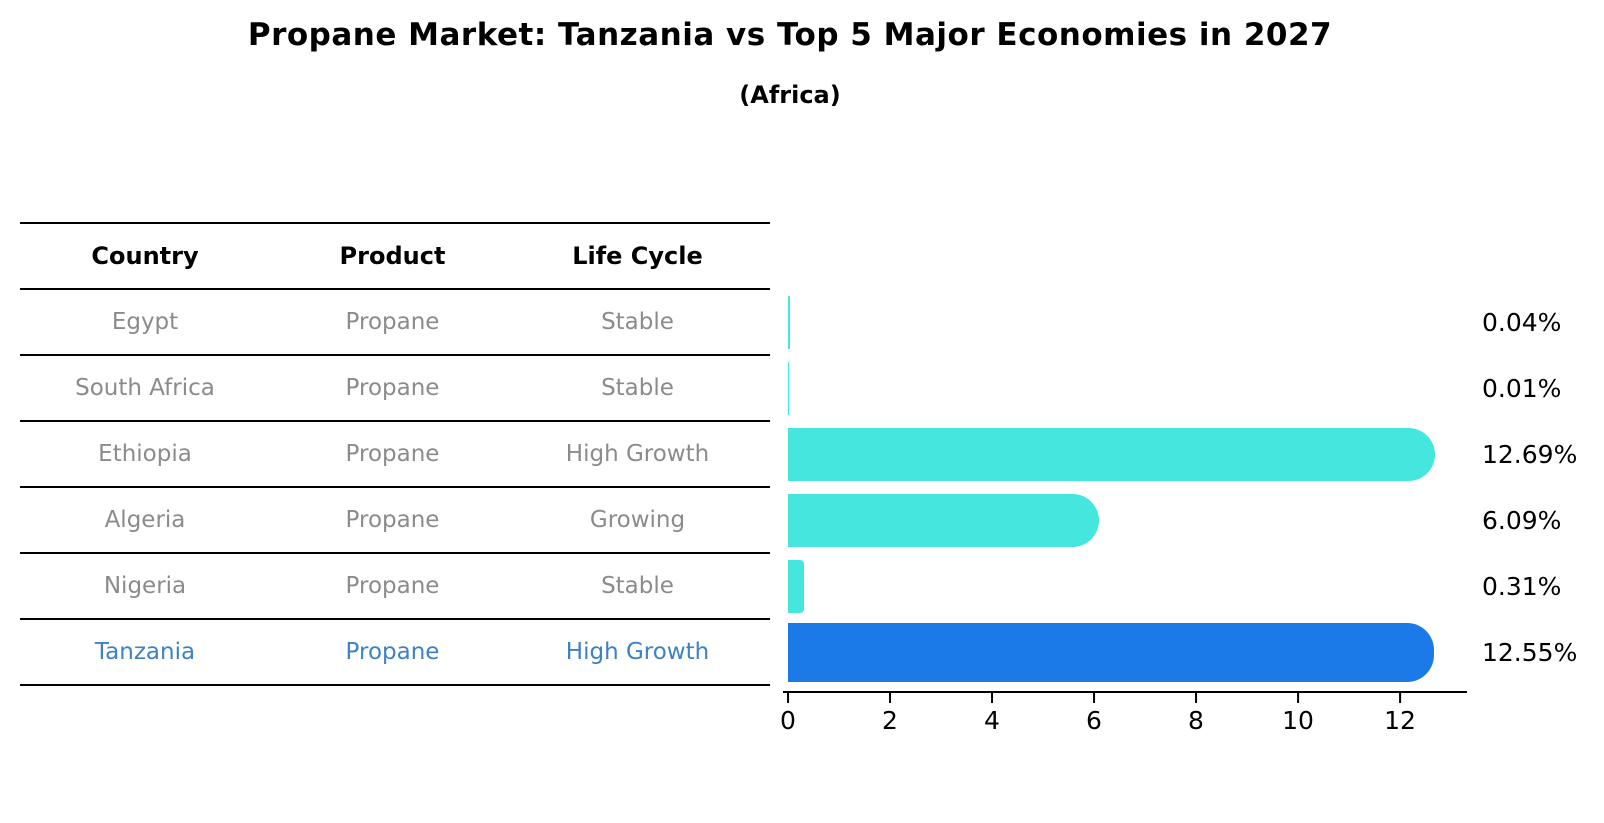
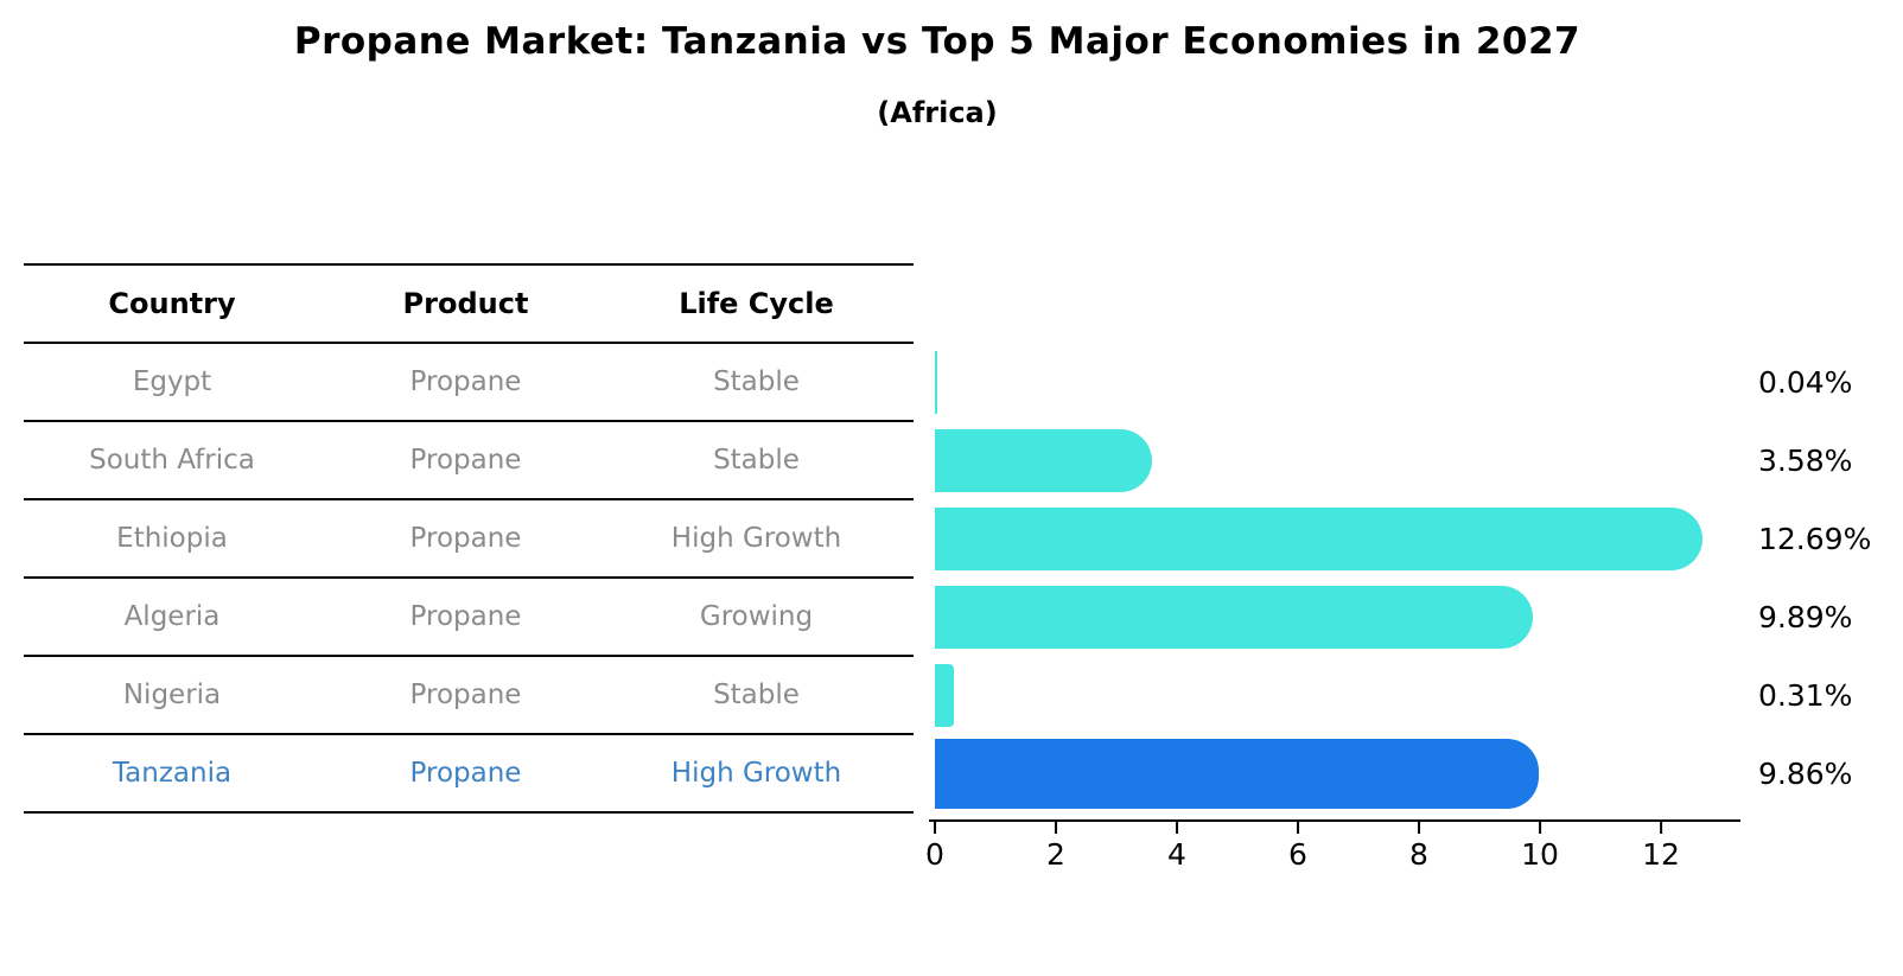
South Africa: 0.01% -> 3.58%
Algeria: 6.09% -> 9.89%
Tanzania: 12.55% -> 9.86%
